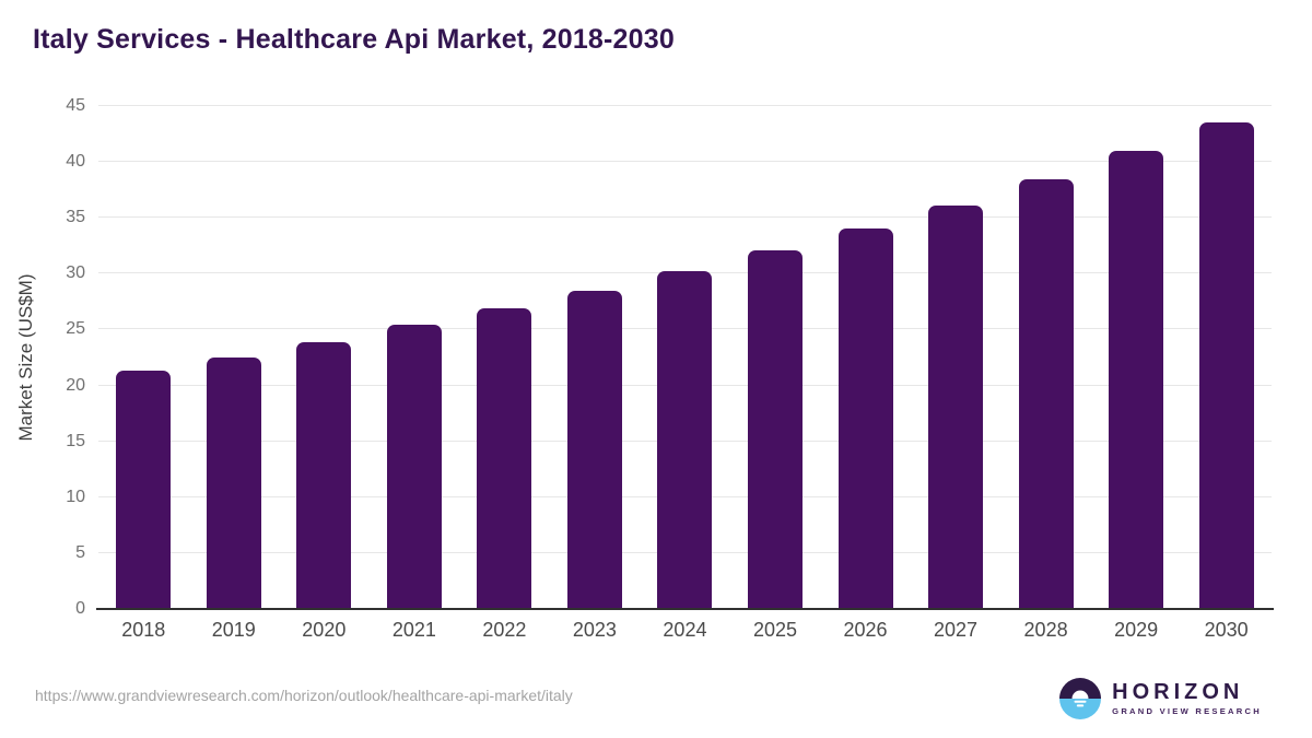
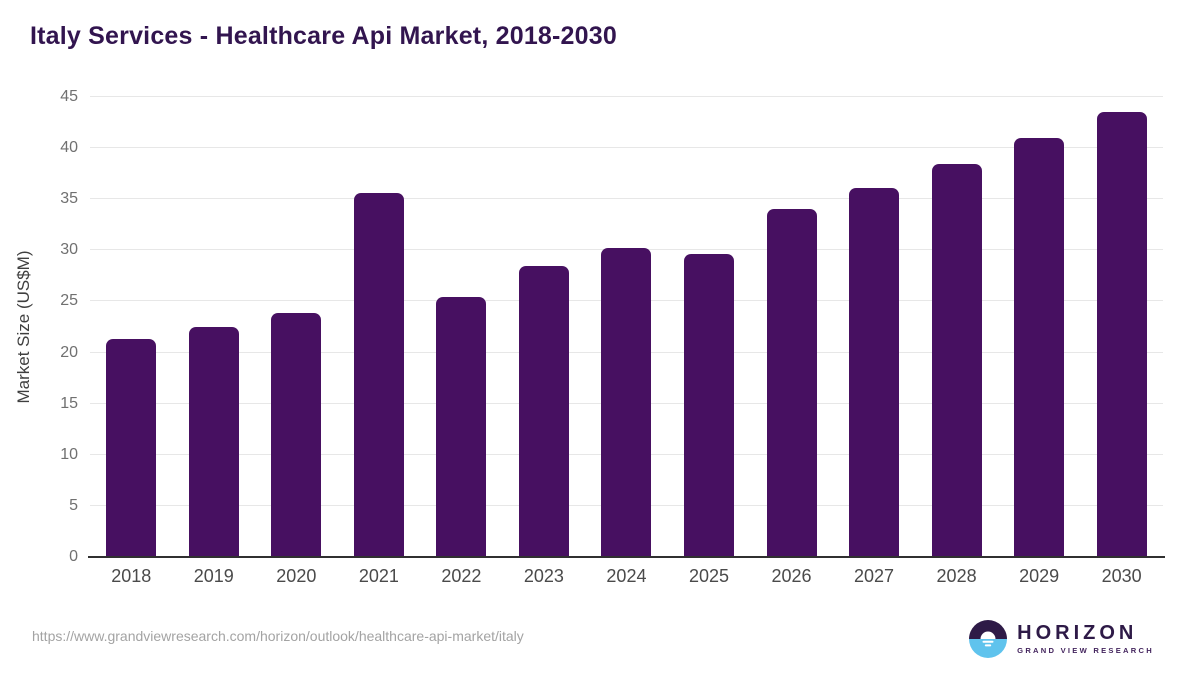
2021: 25.4 -> 35.6
2022: 26.9 -> 25.4
2025: 32.1 -> 29.6
